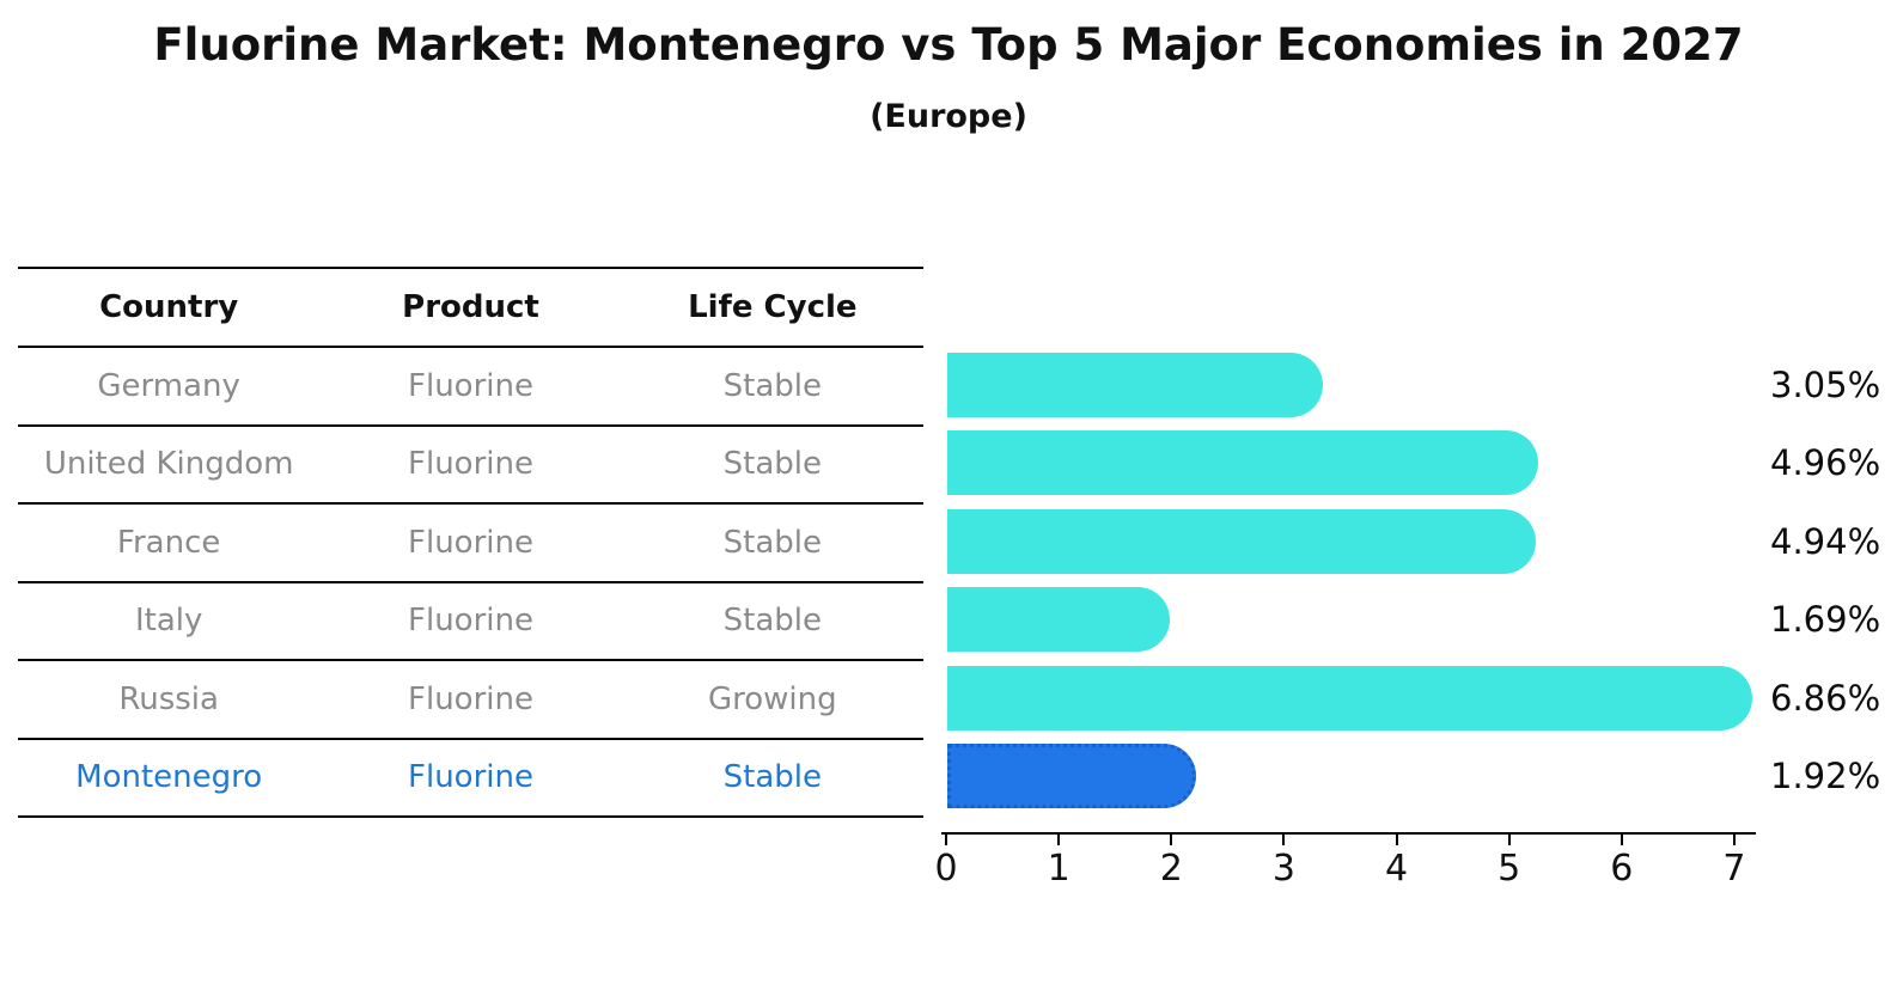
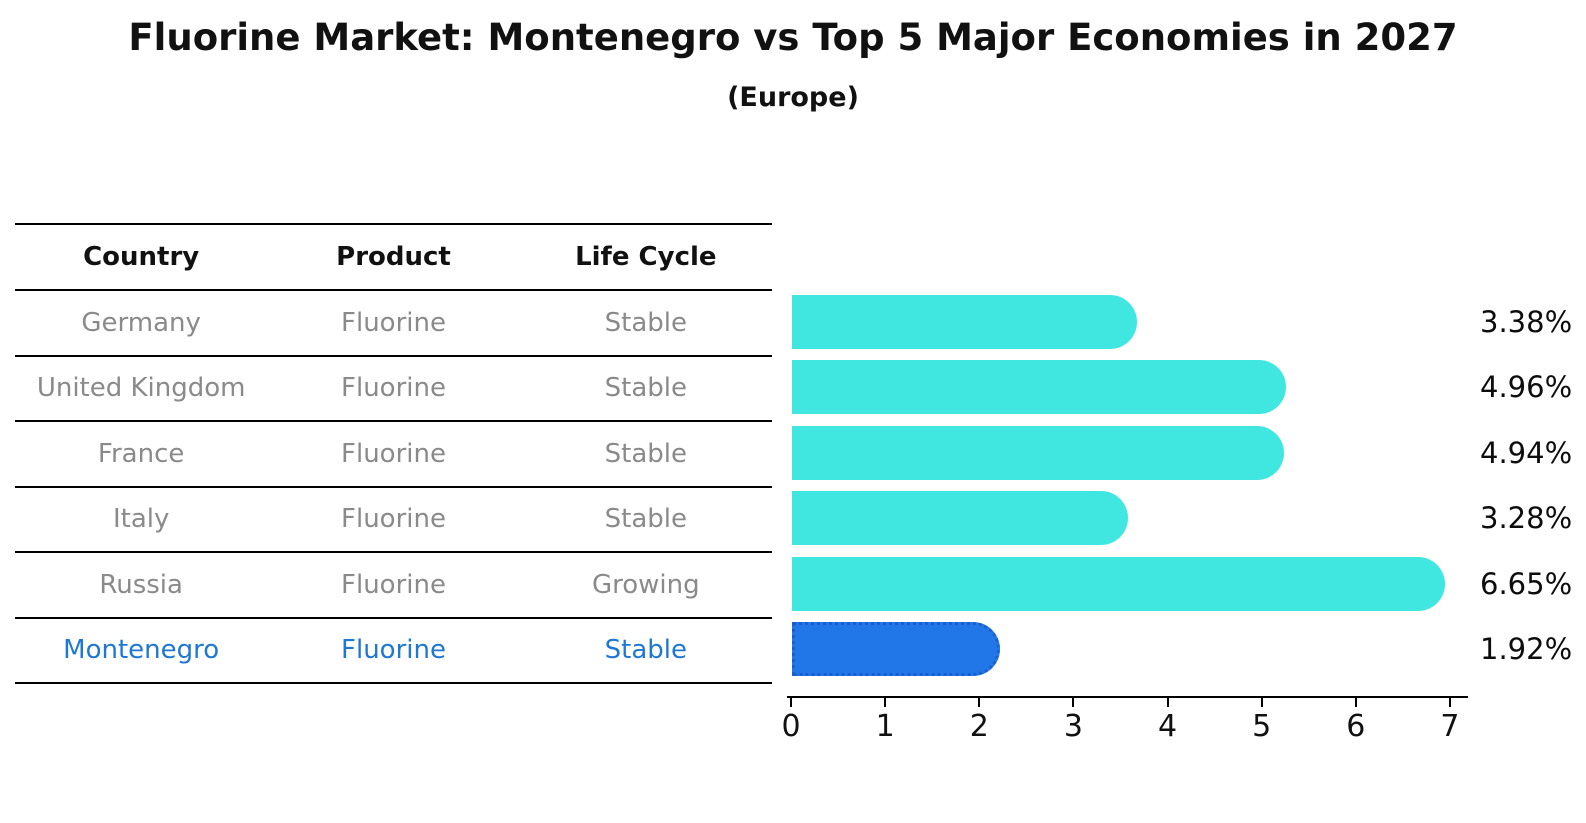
Germany: 3.05% -> 3.38%
Italy: 1.69% -> 3.28%
Russia: 6.86% -> 6.65%
